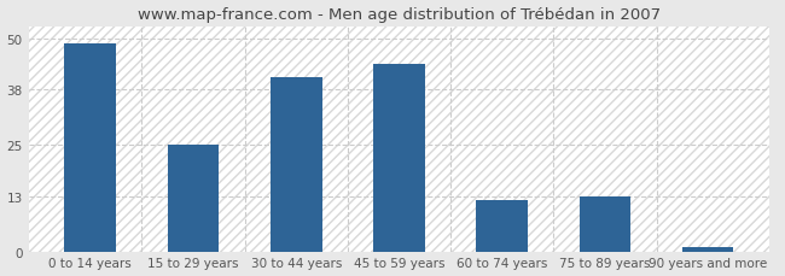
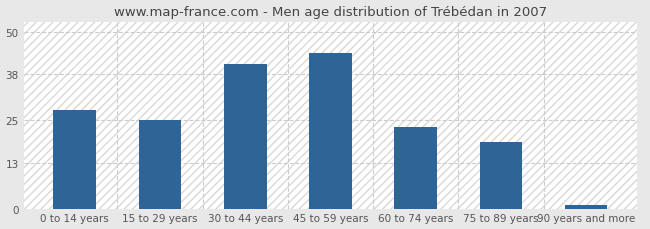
0 to 14 years: 49 -> 28
60 to 74 years: 12 -> 23
75 to 89 years: 13 -> 19
